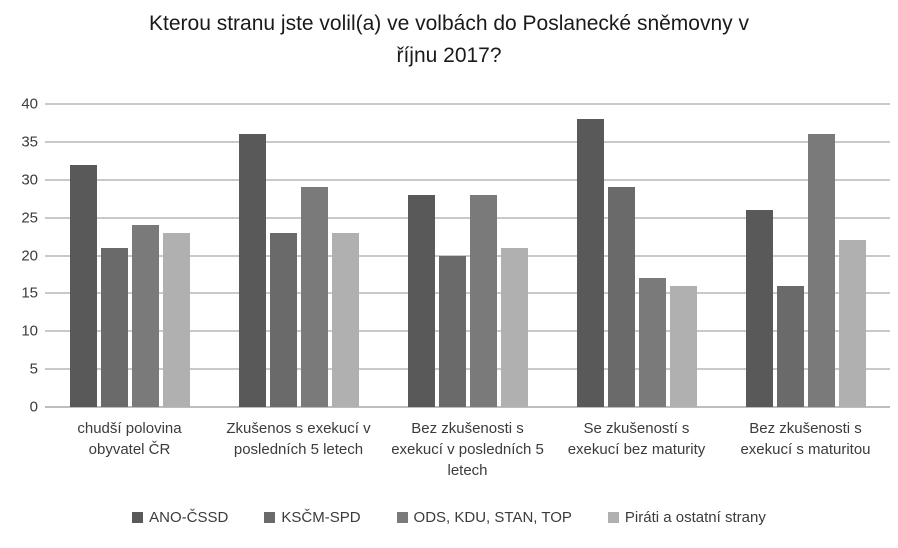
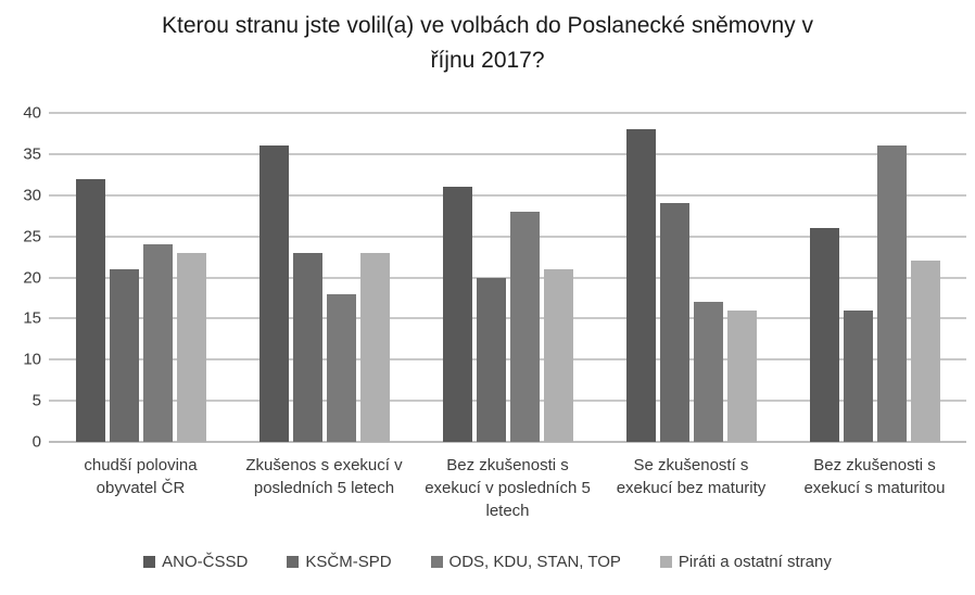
ODS, KDU, STAN, TOP/Zkušenos s exekucí v posledních 5 letech: 29 -> 18
ANO-ČSSD/Bez zkušenosti s exekucí v posledních 5 letech: 28 -> 31
